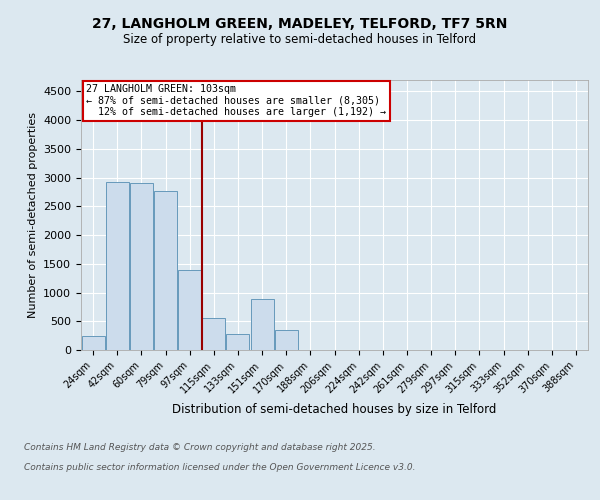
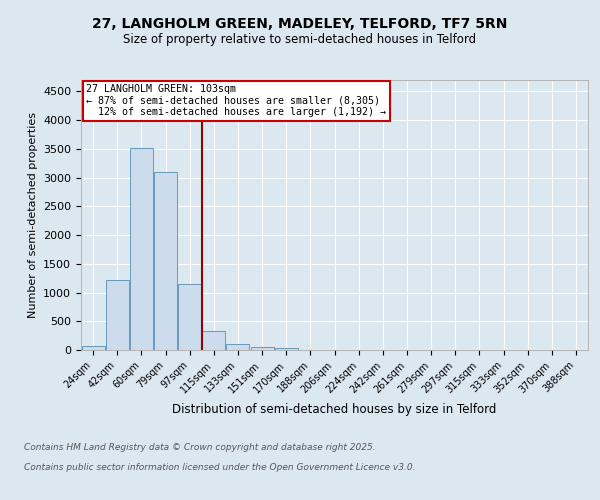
24sqm: 240 -> 80
42sqm: 2920 -> 1220
60sqm: 2900 -> 3520
79sqm: 2760 -> 3090
97sqm: 1400 -> 1150
115sqm: 560 -> 330
133sqm: 280 -> 100
151sqm: 880 -> 60
170sqm: 340 -> 40
